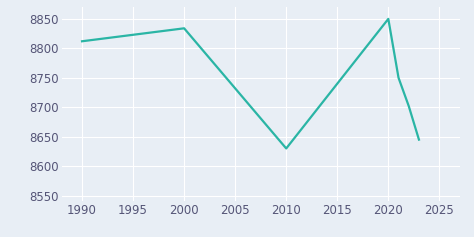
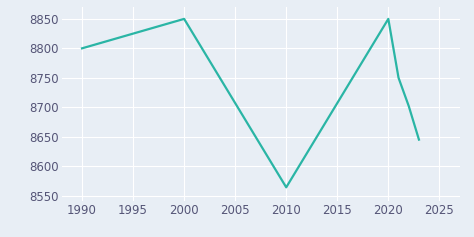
1990: 8812 -> 8800
2000: 8834 -> 8850
2010: 8630 -> 8564
